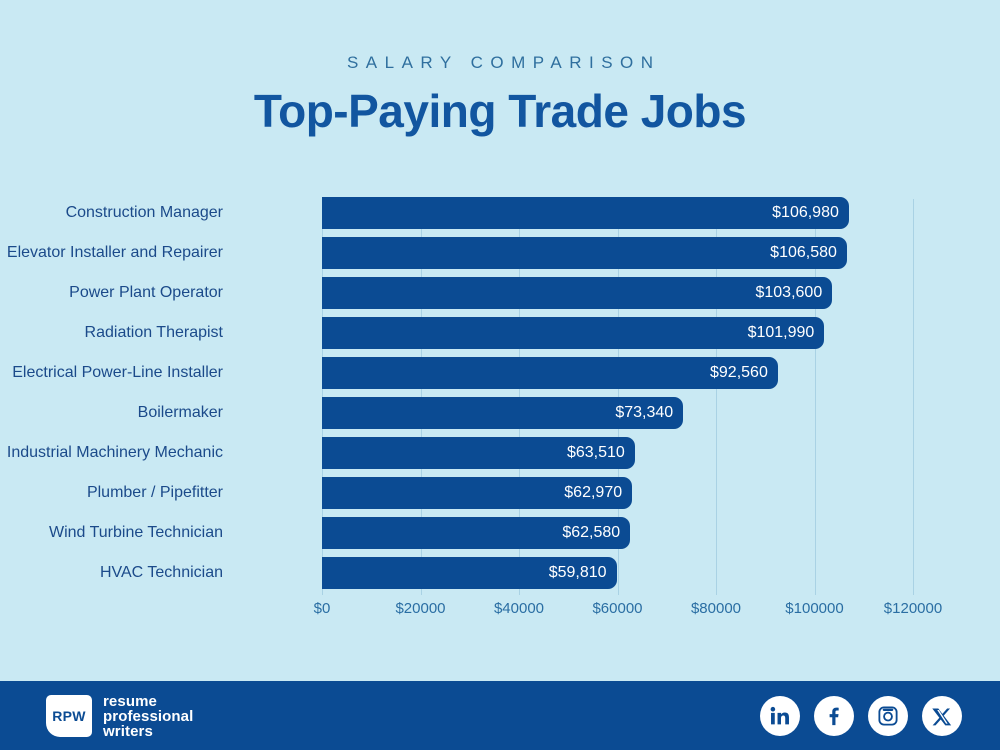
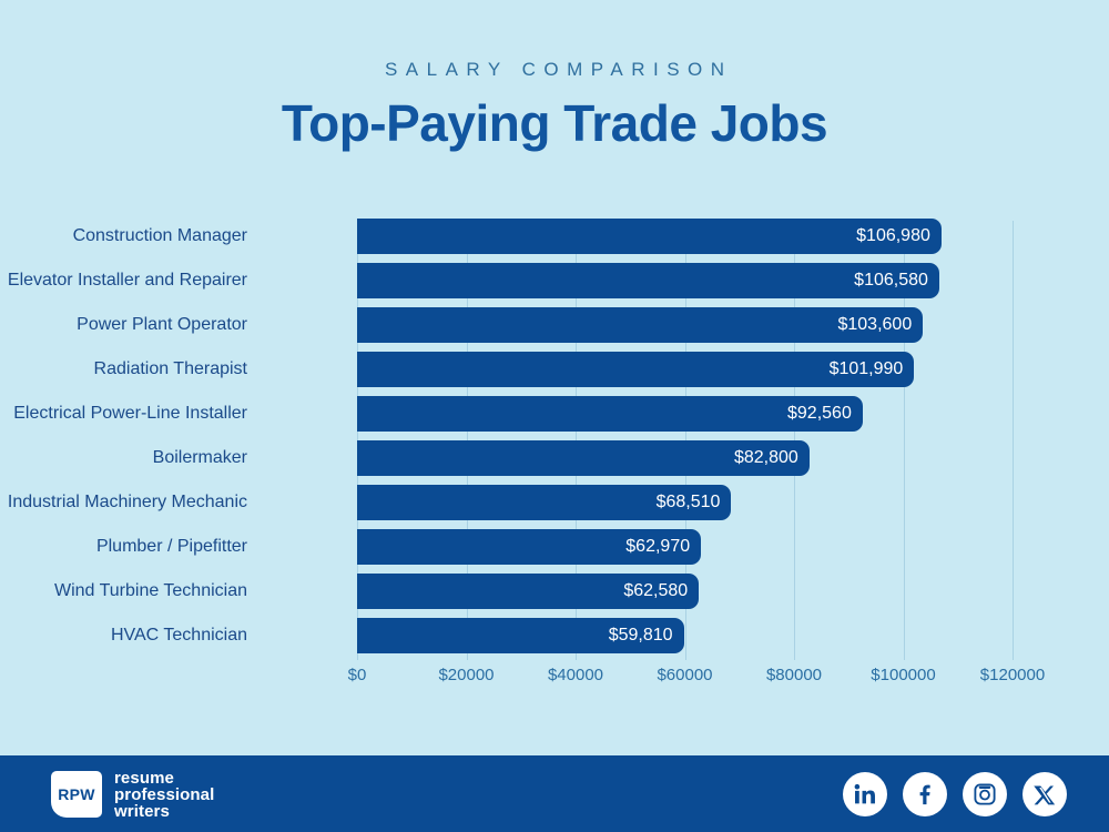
Boilermaker: $73,340 -> $82,800
Industrial Machinery Mechanic: $63,510 -> $68,510
